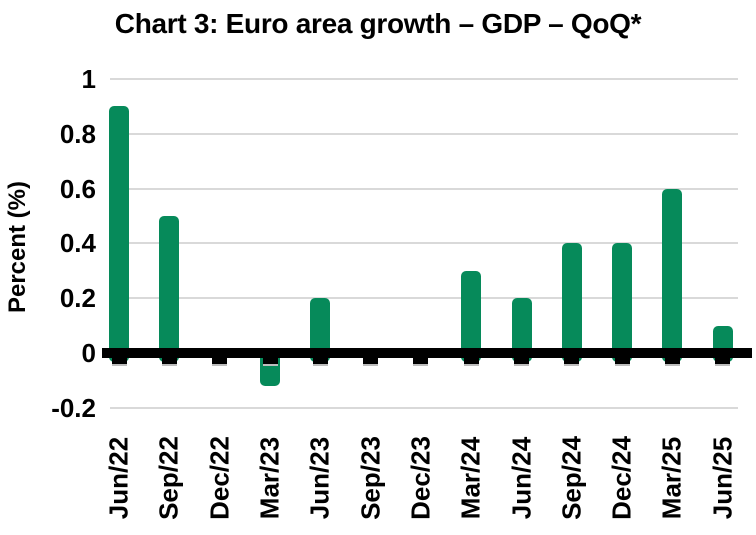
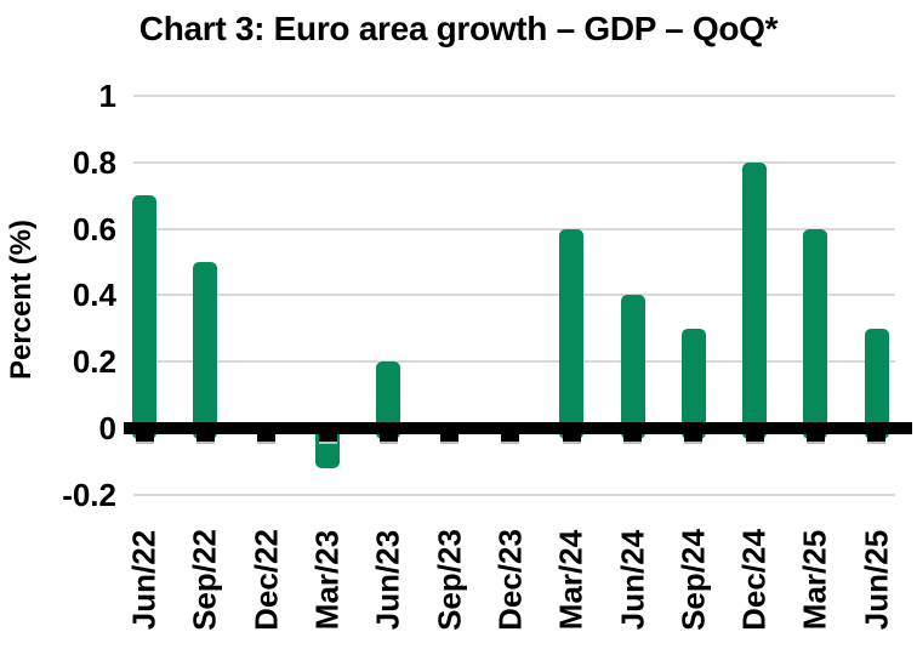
Jun/22: 0.9 -> 0.7
Mar/24: 0.3 -> 0.6
Jun/24: 0.2 -> 0.4
Sep/24: 0.4 -> 0.3
Dec/24: 0.4 -> 0.8
Jun/25: 0.1 -> 0.3
